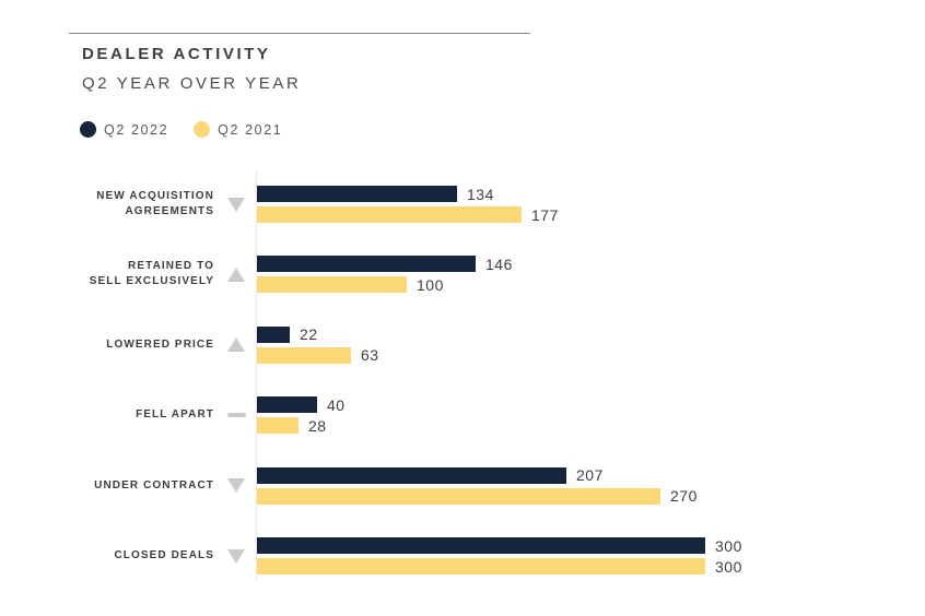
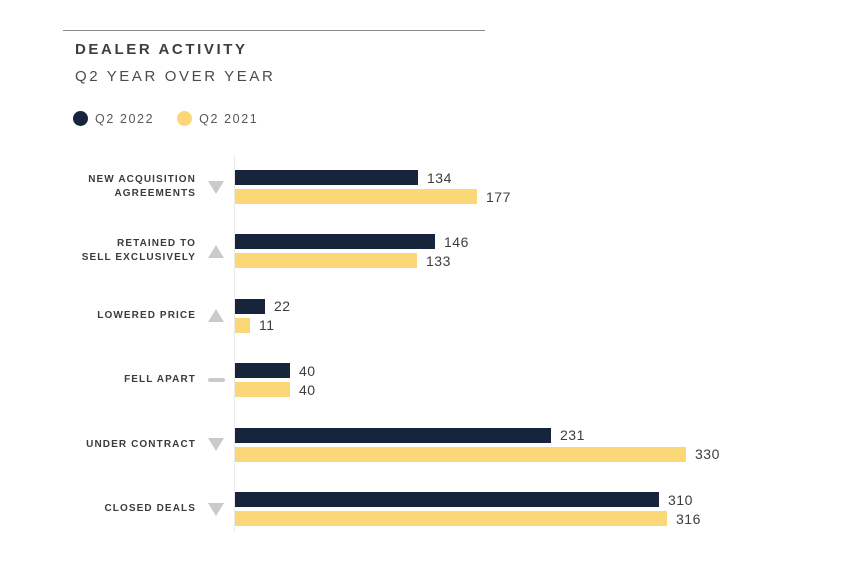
Q2 2021/RETAINED TO SELL EXCLUSIVELY: 100 -> 133
Q2 2021/LOWERED PRICE: 63 -> 11
Q2 2021/FELL APART: 28 -> 40
Q2 2022/UNDER CONTRACT: 207 -> 231
Q2 2021/UNDER CONTRACT: 270 -> 330
Q2 2022/CLOSED DEALS: 300 -> 310
Q2 2021/CLOSED DEALS: 300 -> 316
